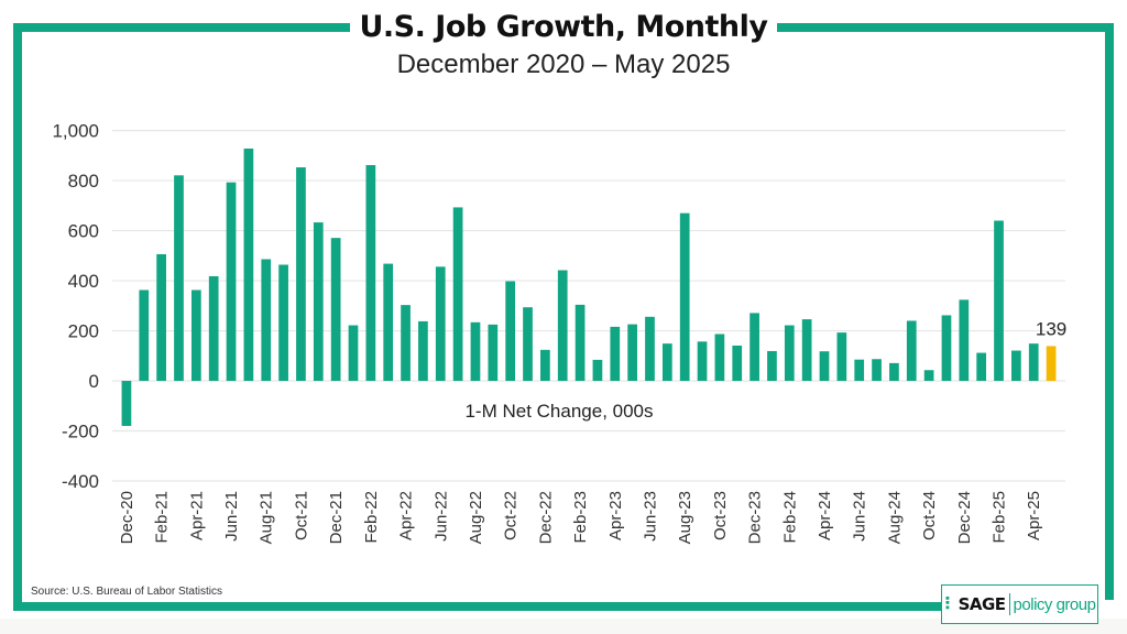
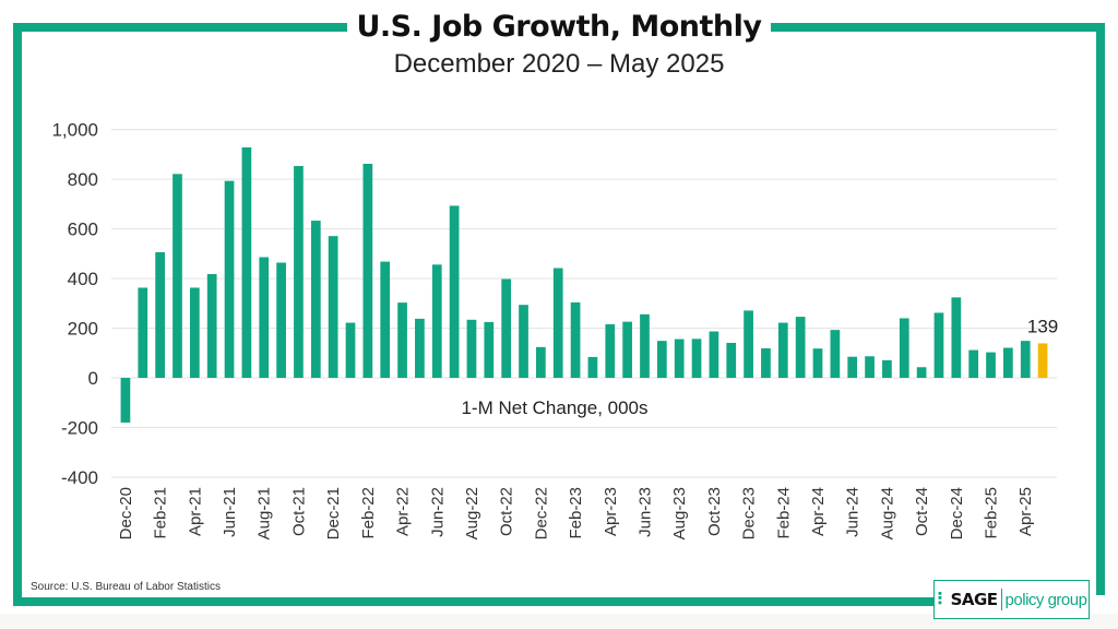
Aug-23: 670 -> 160
Feb-25: 640 -> 100
